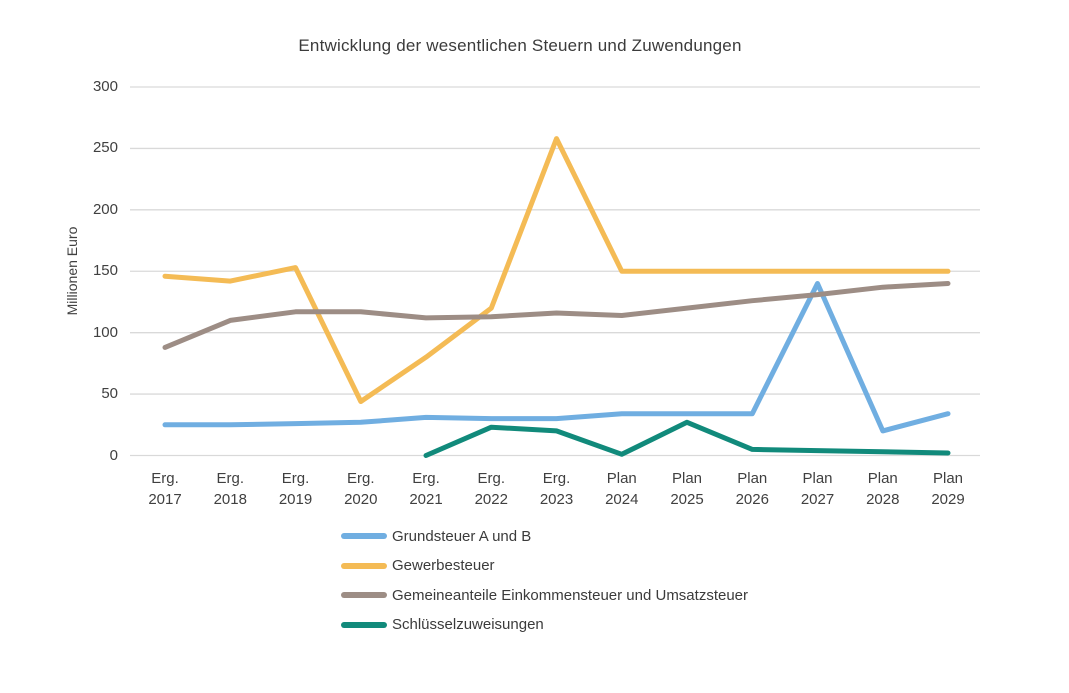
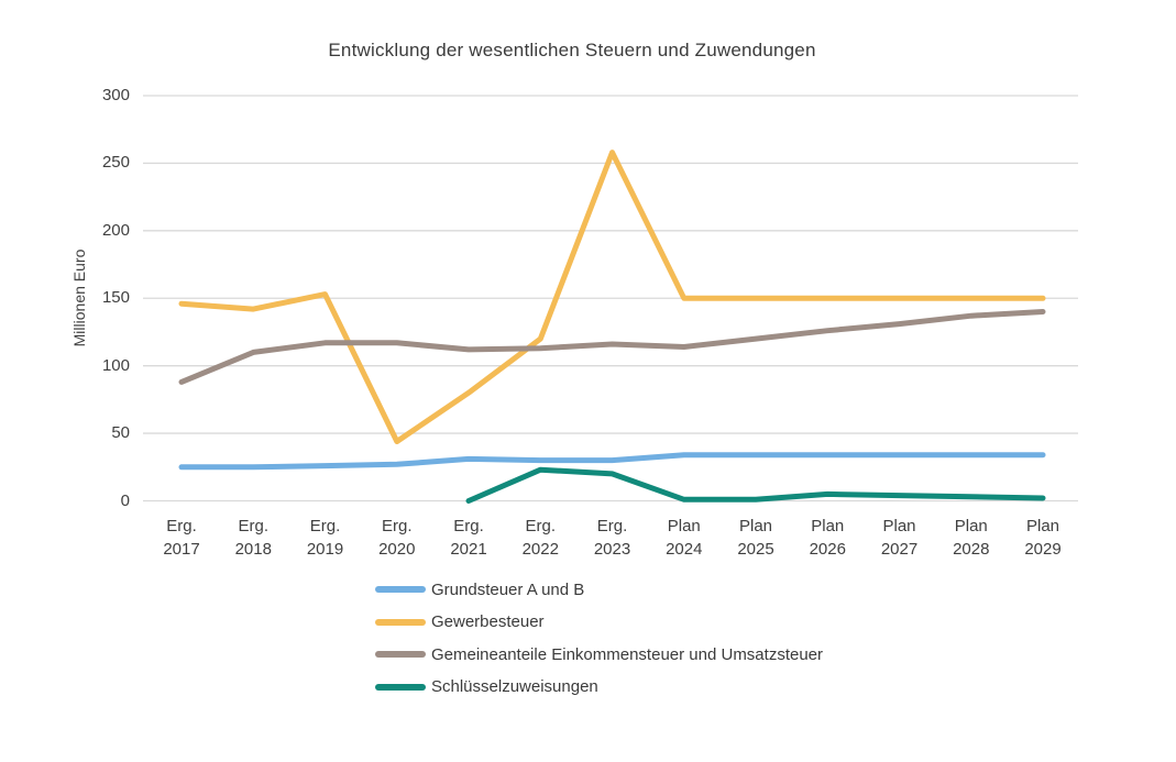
Schlüsselzuweisungen/Plan 2025: 27 -> 1
Grundsteuer A und B/Plan 2027: 140 -> 34
Grundsteuer A und B/Plan 2028: 20 -> 34
